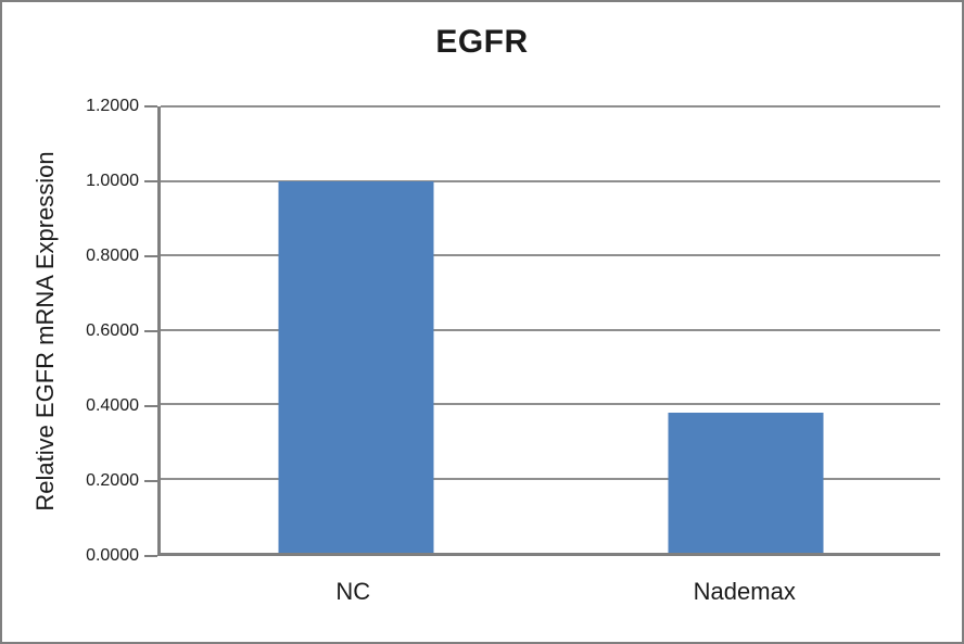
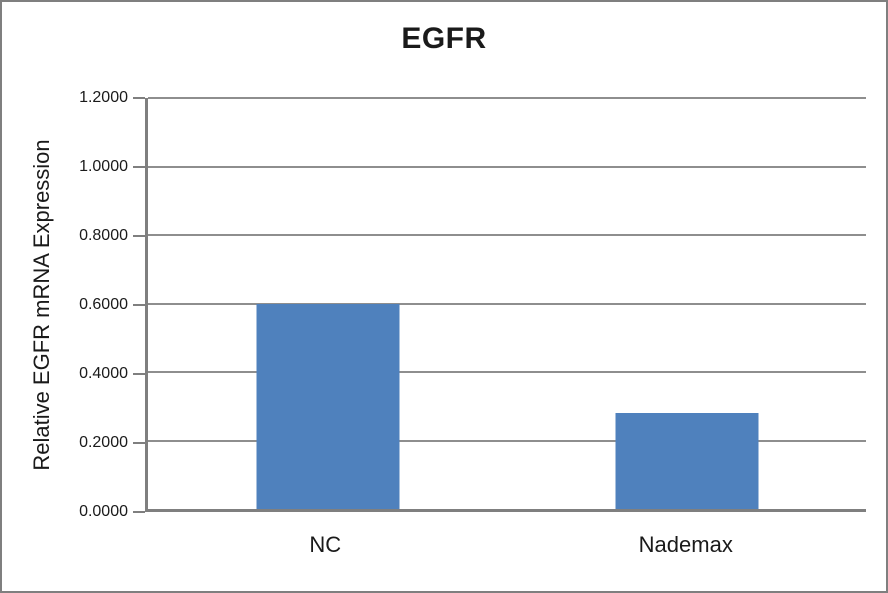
NC: 1.00 -> 0.60
Nademax: 0.38 -> 0.28
